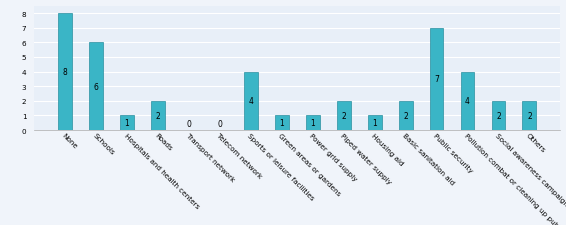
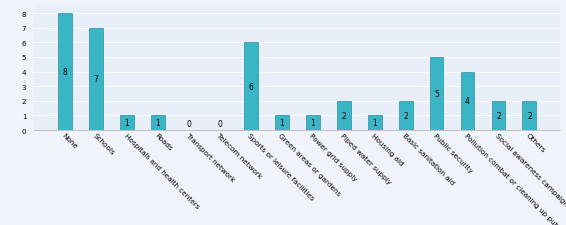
Schools: 6 -> 7
Roads: 2 -> 1
Sports or leisure facilities: 4 -> 6
Public security: 7 -> 5
